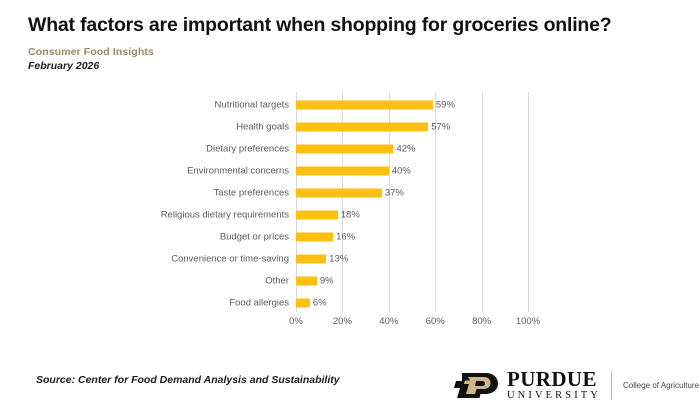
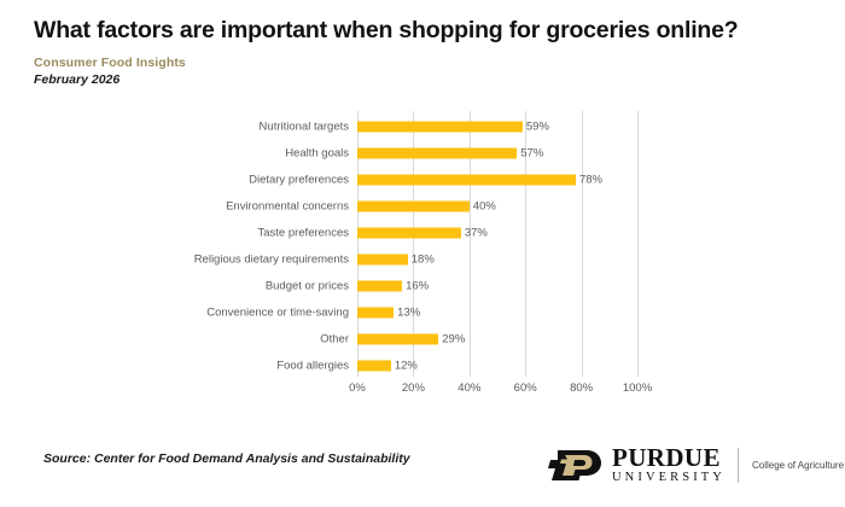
Dietary preferences: 42% -> 78%
Other: 9% -> 29%
Food allergies: 6% -> 12%
